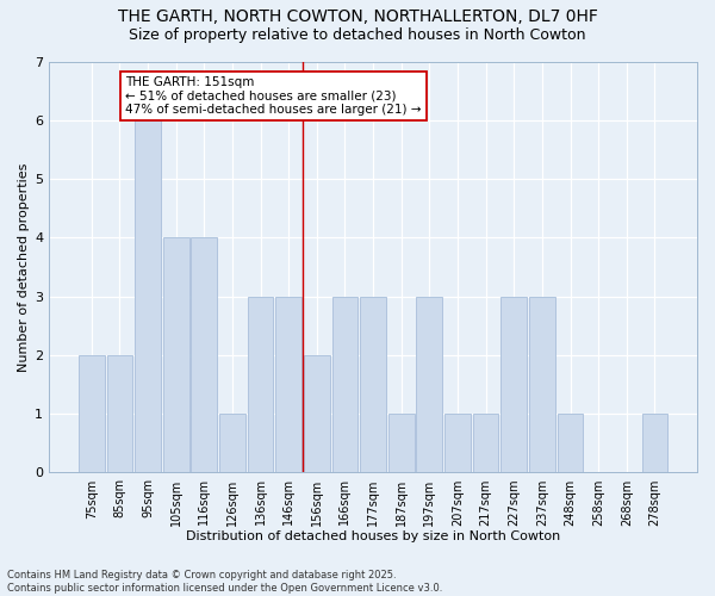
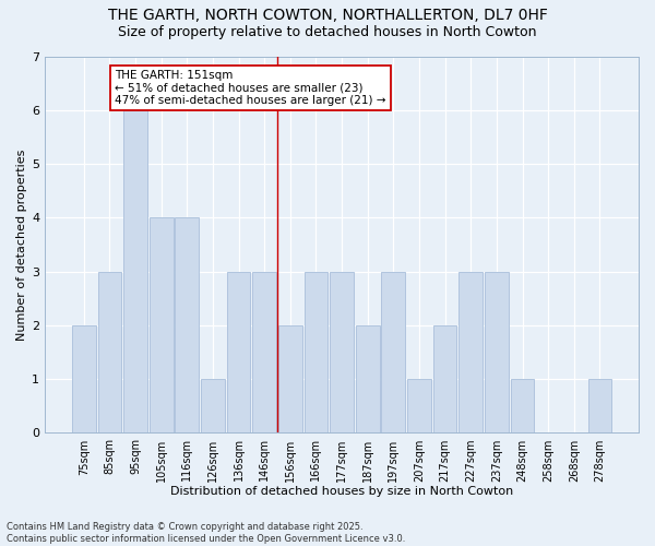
85sqm: 2 -> 3
187sqm: 1 -> 2
217sqm: 1 -> 2
